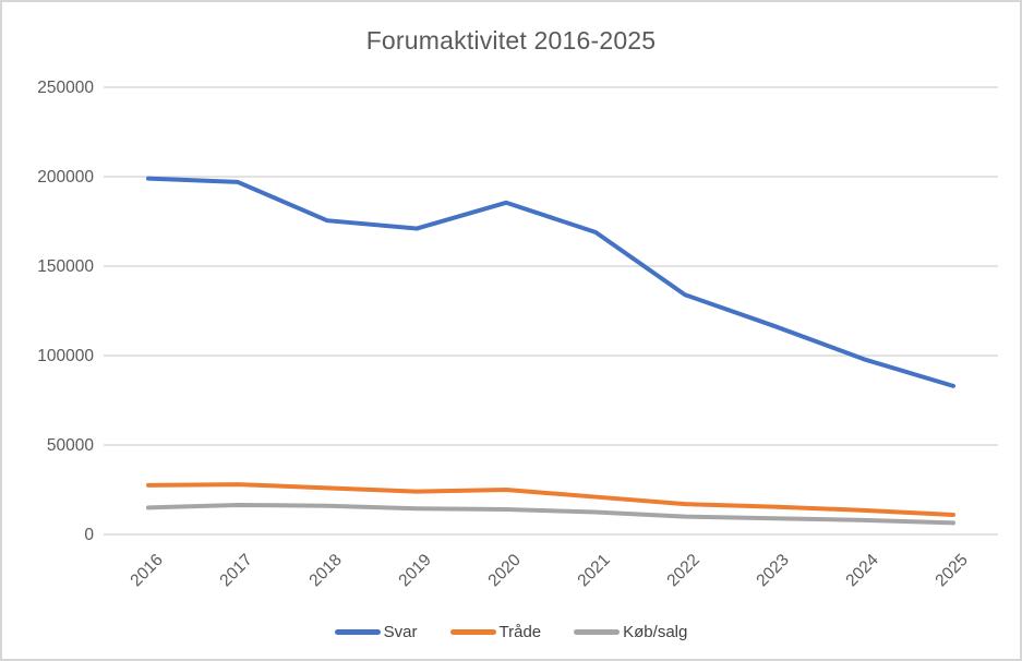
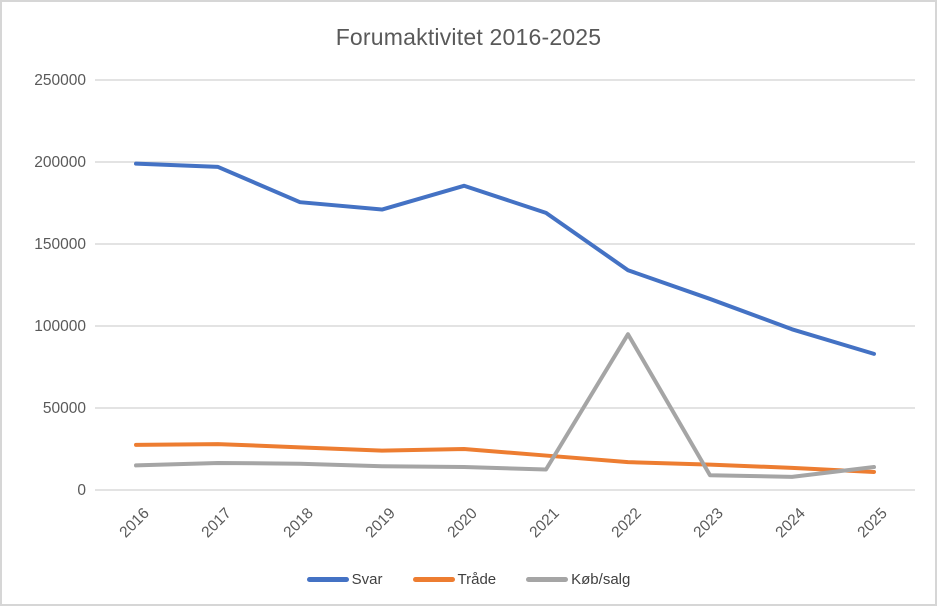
Køb/salg/2022: 10000 -> 95000
Køb/salg/2025: 6000 -> 14000
